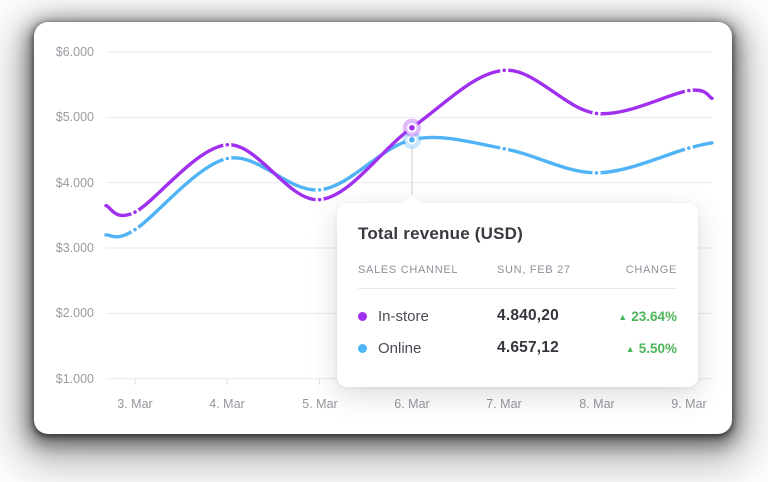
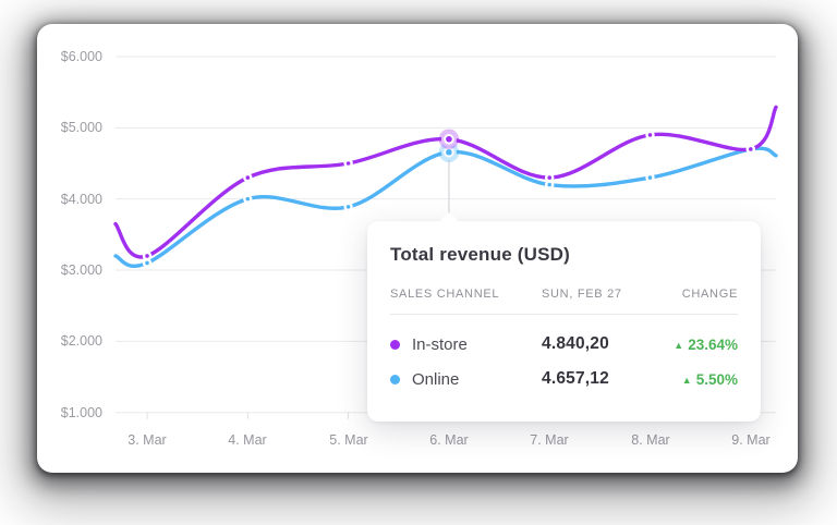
In-store/3. Mar: $3600 -> $3200
Online/3. Mar: $3300 -> $3100
In-store/4. Mar: $4600 -> $4300
Online/4. Mar: $4400 -> $4000
In-store/5. Mar: $3700 -> $4500
In-store/7. Mar: $5700 -> $4300
Online/7. Mar: $4500 -> $4200
In-store/8. Mar: $5100 -> $4900
Online/8. Mar: $4200 -> $4300
In-store/9. Mar: $5400 -> $4700
Online/9. Mar: $4500 -> $4700
